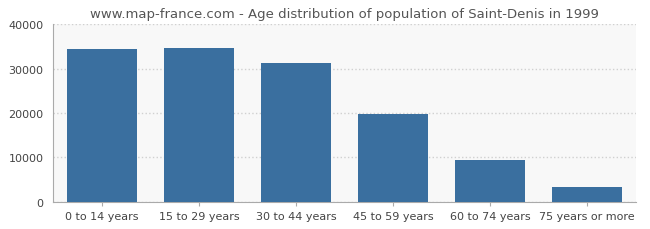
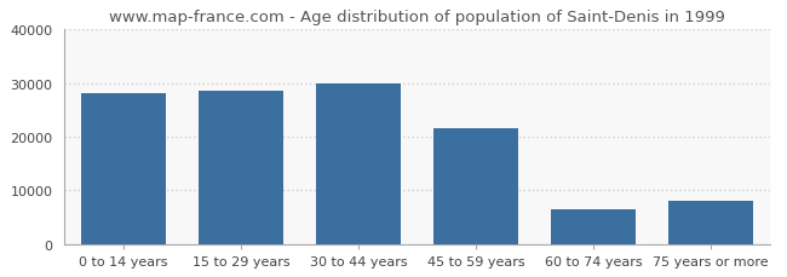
0 to 14 years: 34400 -> 28000
15 to 29 years: 34700 -> 28500
30 to 44 years: 31200 -> 30000
45 to 59 years: 19700 -> 21500
60 to 74 years: 9400 -> 6500
75 years or more: 3400 -> 8000
